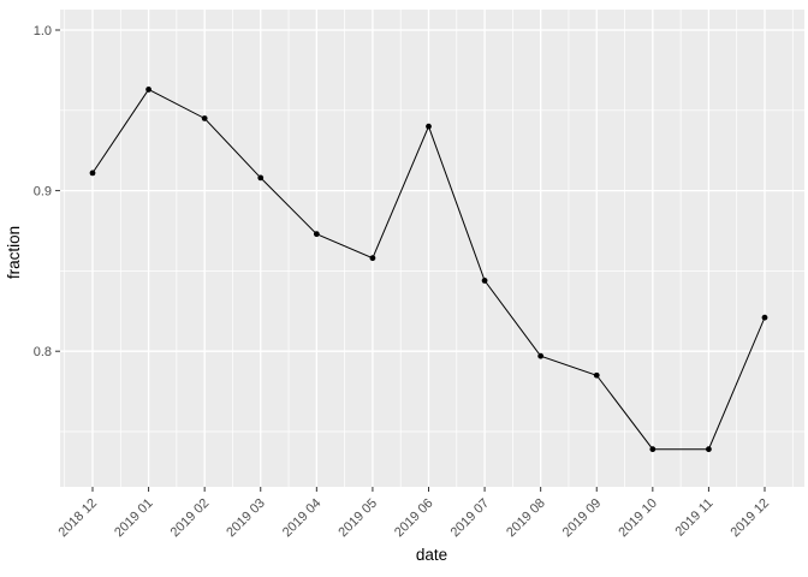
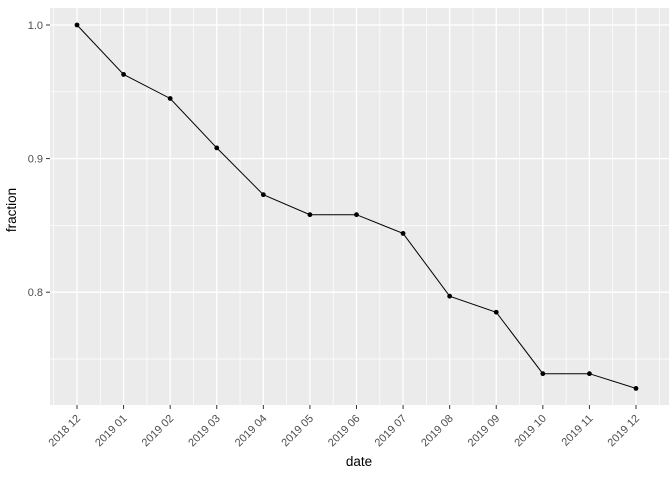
2018 12: 0.911 -> 1.000
2019 06: 0.940 -> 0.858
2019 12: 0.821 -> 0.728
